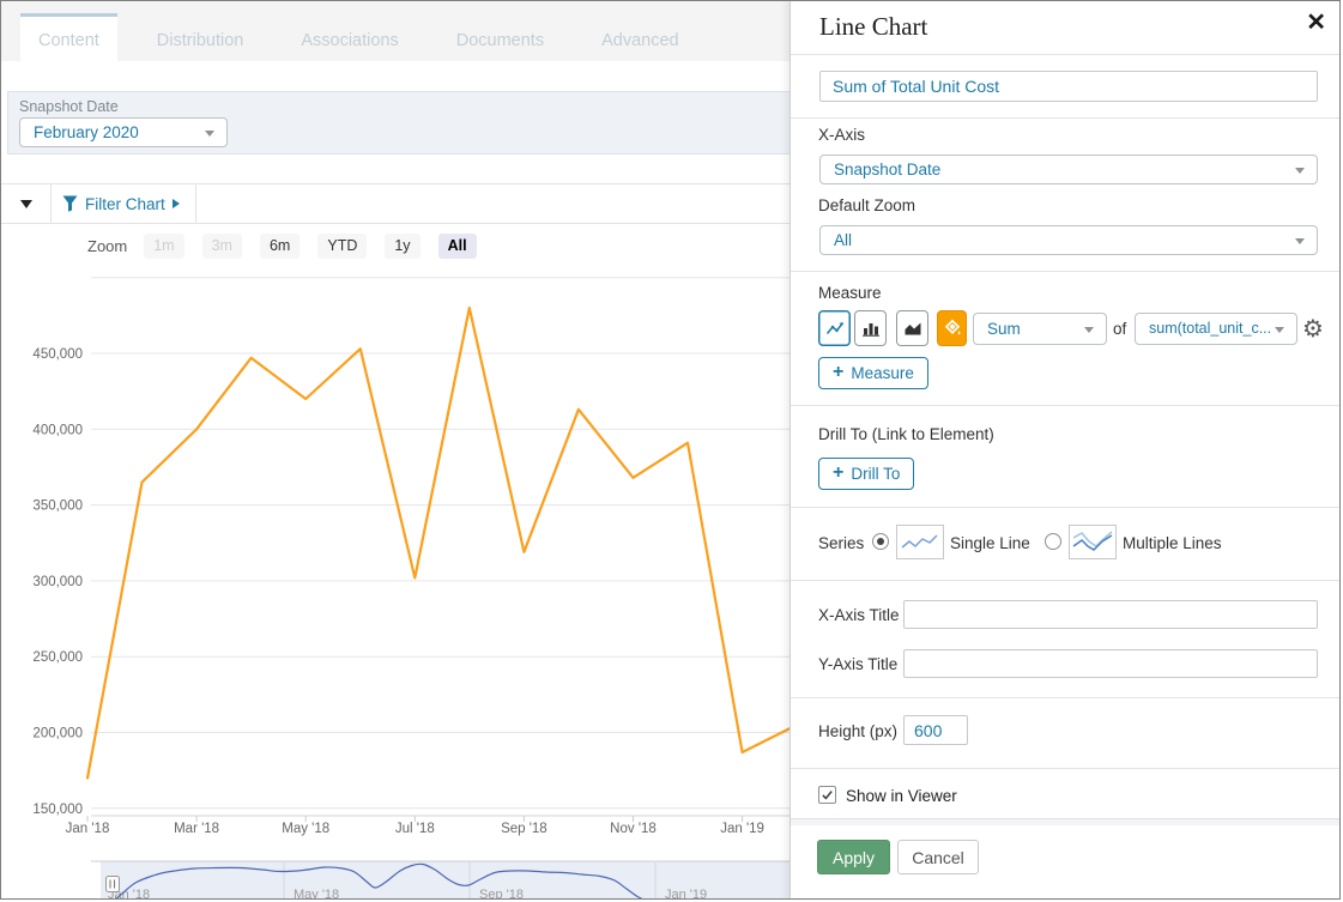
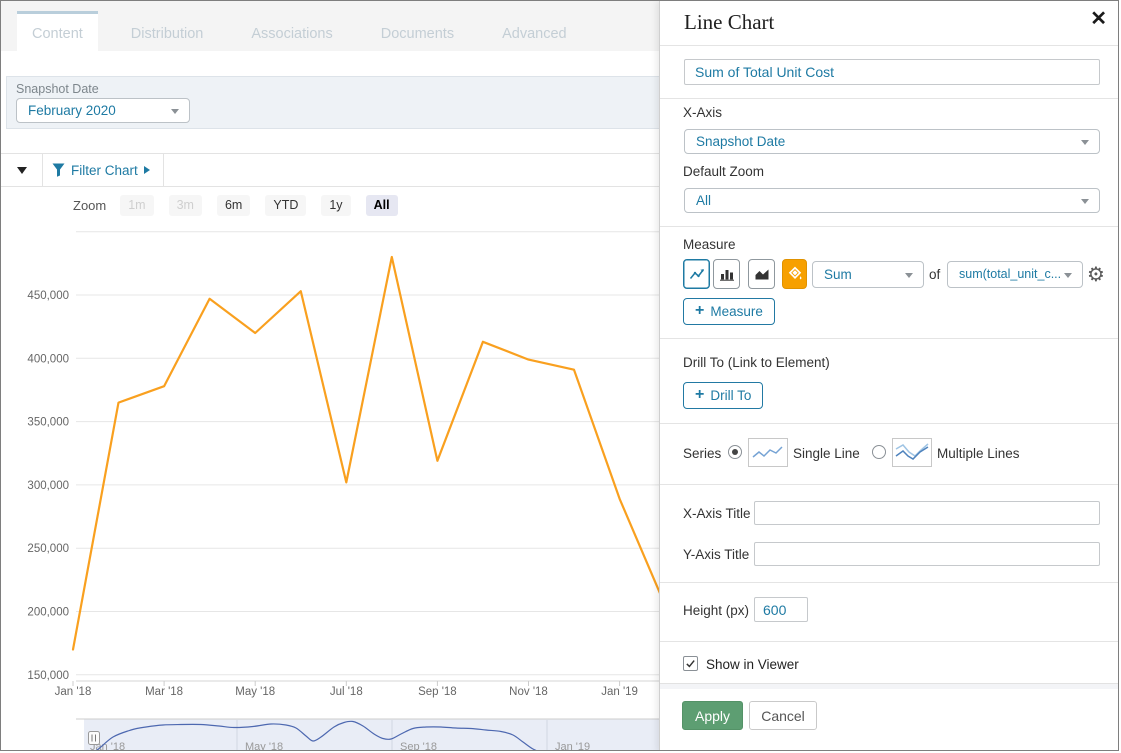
Mar '18: 400000 -> 378000
Nov '18: 368000 -> 399000
Jan '19: 187000 -> 289000
